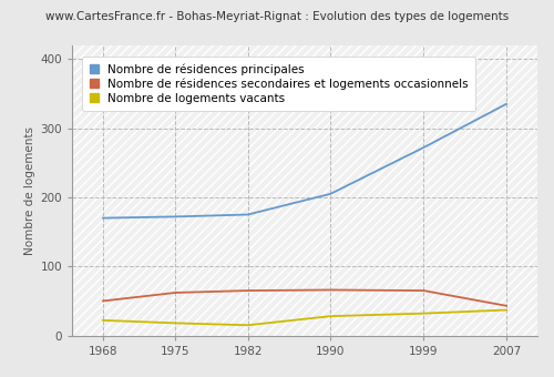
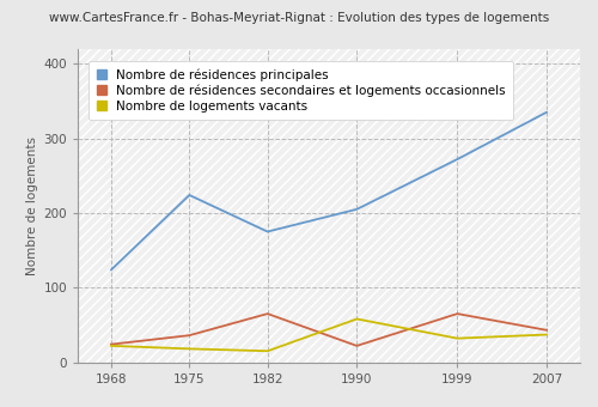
Nombre de résidences principales/1968: 170 -> 124
Nombre de résidences secondaires et logements occasionnels/1968: 50 -> 24
Nombre de résidences principales/1975: 172 -> 224
Nombre de résidences secondaires et logements occasionnels/1975: 62 -> 36
Nombre de résidences secondaires et logements occasionnels/1990: 66 -> 22
Nombre de logements vacants/1990: 28 -> 58
